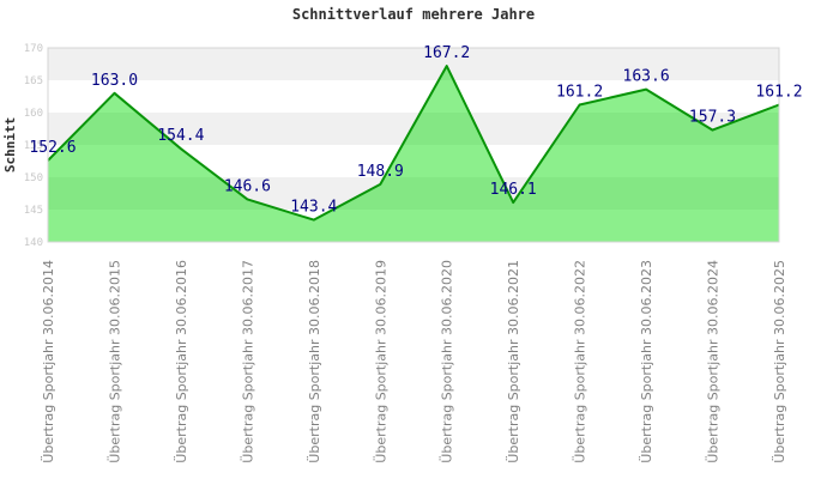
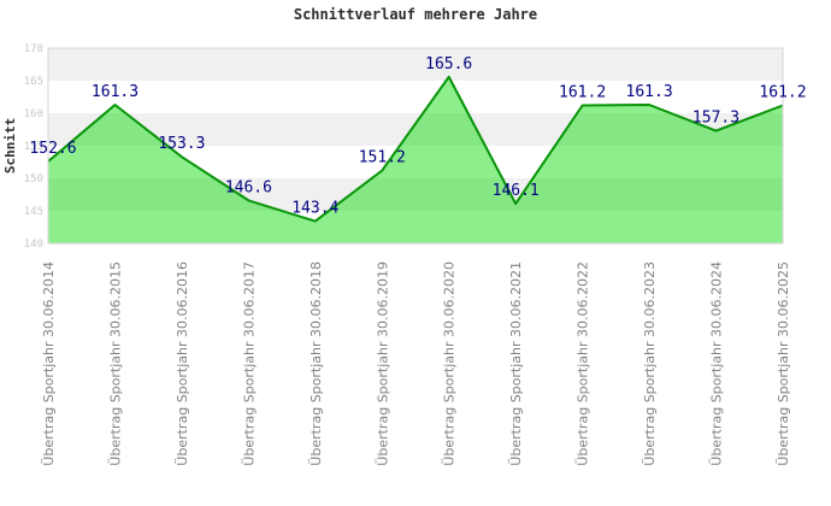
Übertrag Sportjahr 30.06.2015: 163.0 -> 161.3
Übertrag Sportjahr 30.06.2016: 154.4 -> 153.3
Übertrag Sportjahr 30.06.2019: 148.9 -> 151.2
Übertrag Sportjahr 30.06.2020: 167.2 -> 165.6
Übertrag Sportjahr 30.06.2023: 163.6 -> 161.3
